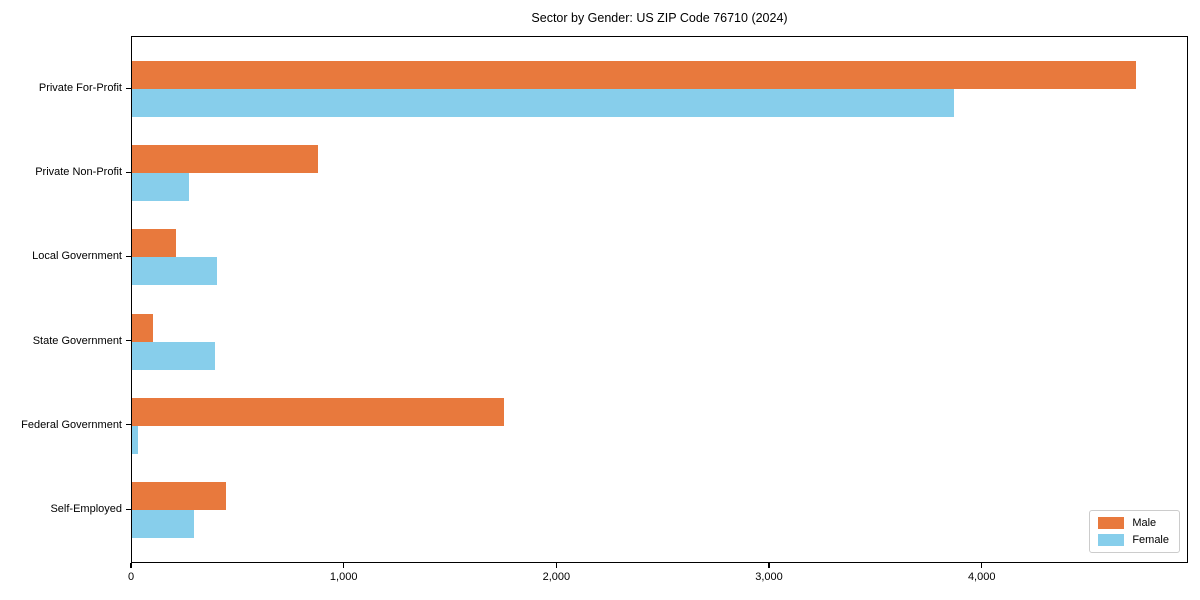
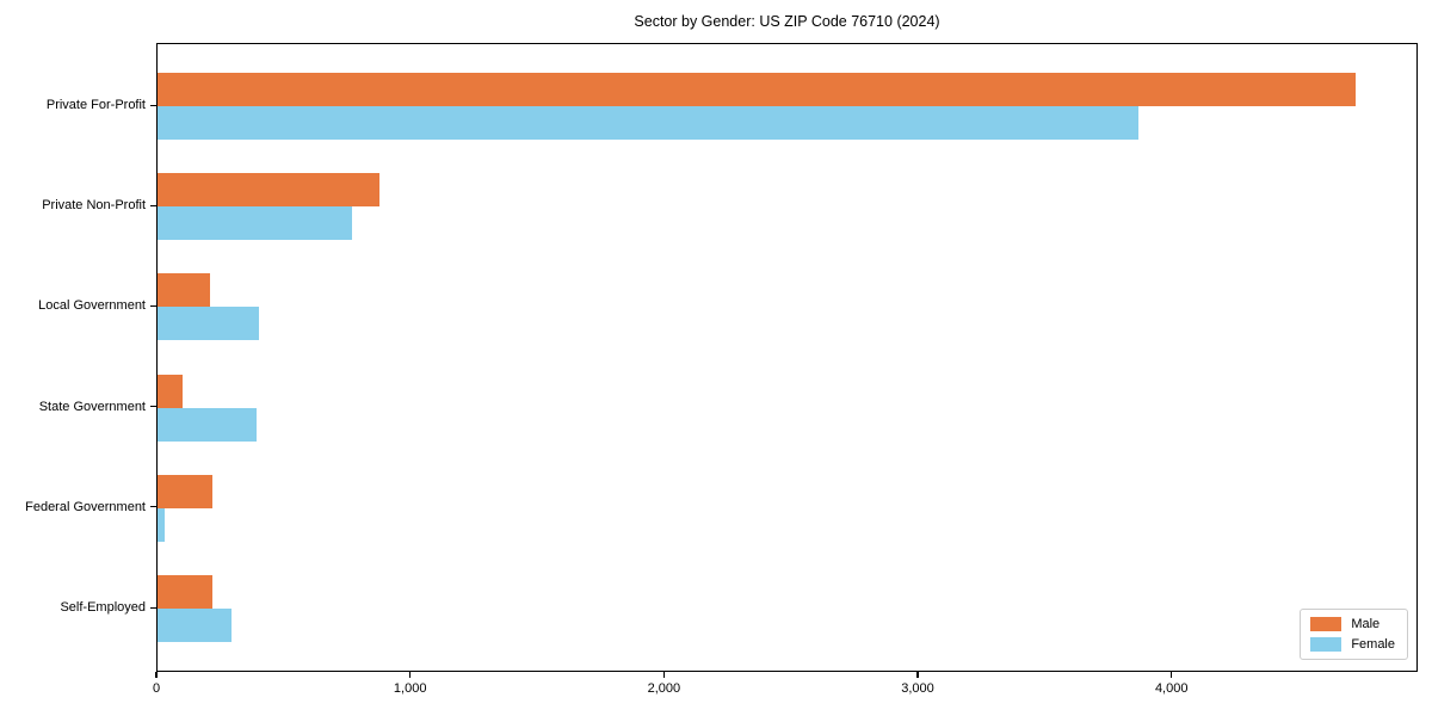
Female/Private Non-Profit: 270 -> 760
Male/Federal Government: 1750 -> 220
Male/Self-Employed: 440 -> 220
